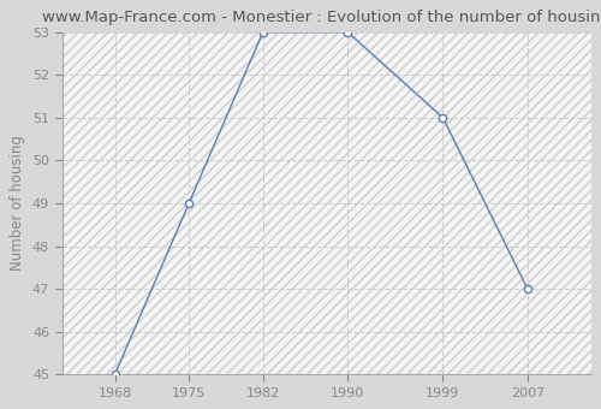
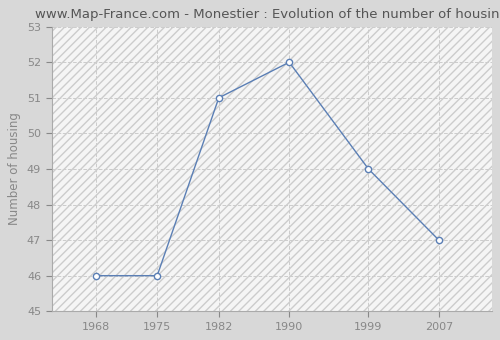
1968: 45 -> 46
1975: 49 -> 46
1982: 53 -> 51
1990: 53 -> 52
1999: 51 -> 49
